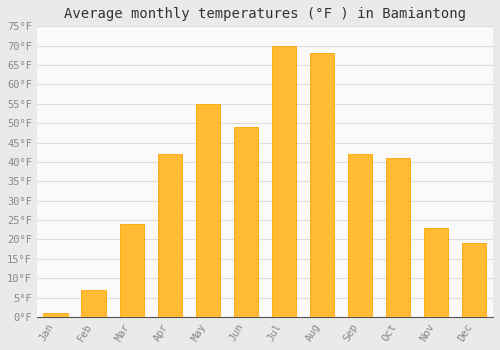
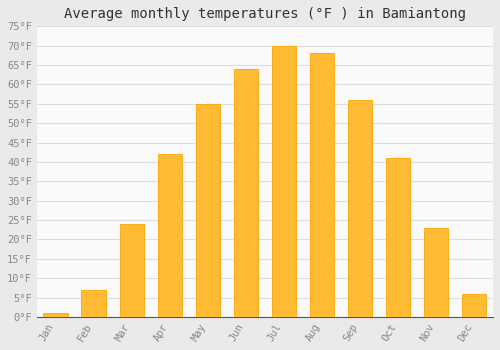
Jun: 49°F -> 64°F
Sep: 42°F -> 56°F
Dec: 19°F -> 6°F
